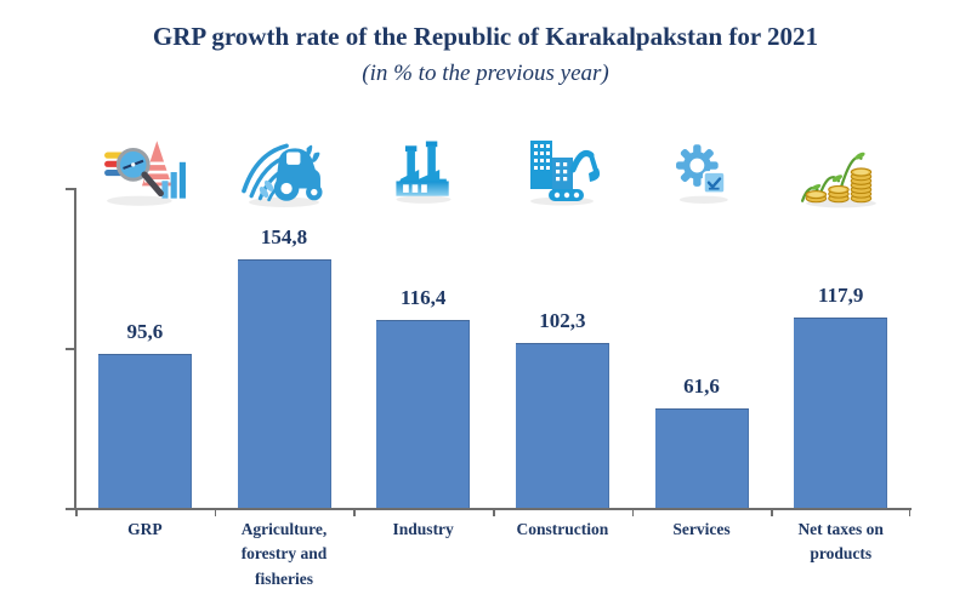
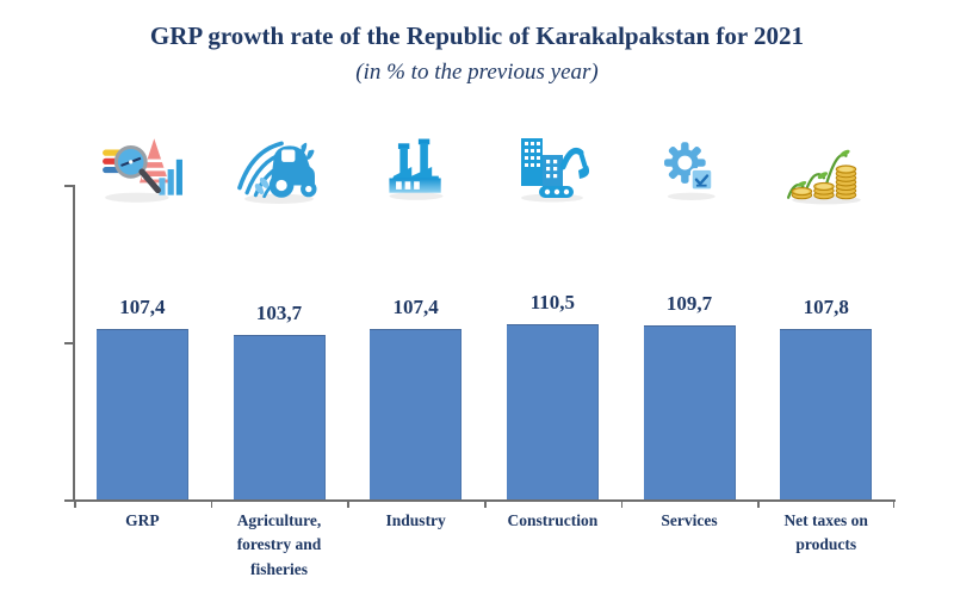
GRP: 95,6 -> 107,4
Agriculture, forestry and fisheries: 154,8 -> 103,7
Industry: 116,4 -> 107,4
Construction: 102,3 -> 110,5
Services: 61,6 -> 109,7
Net taxes on products: 117,9 -> 107,8
